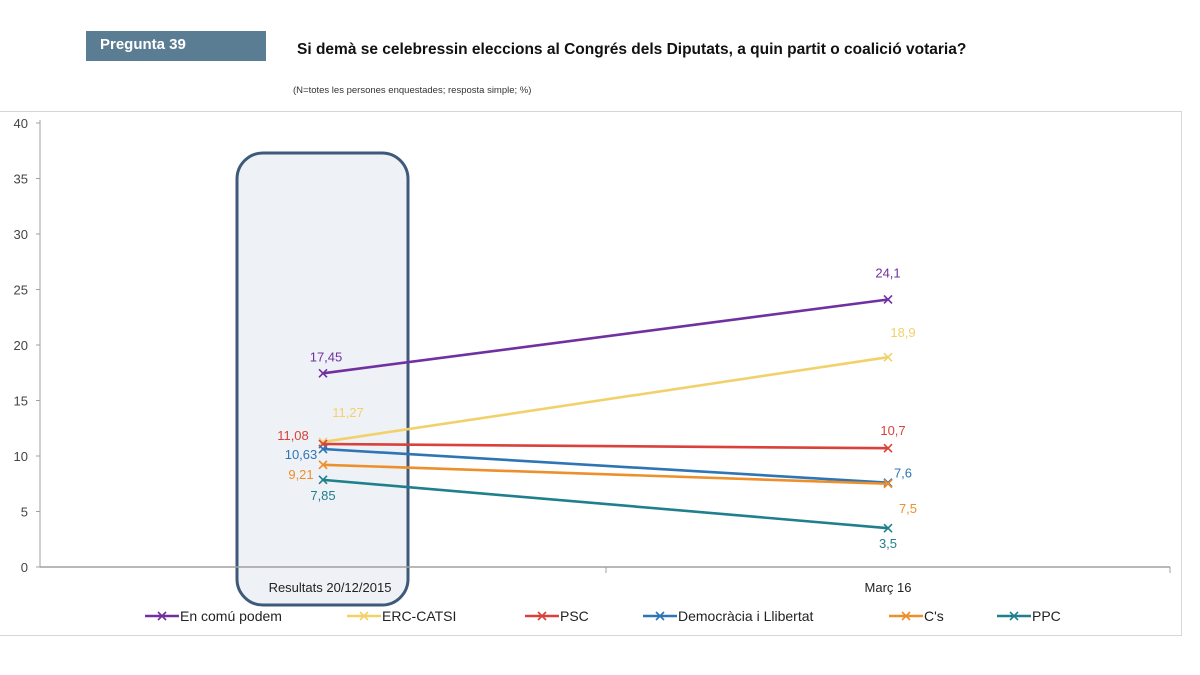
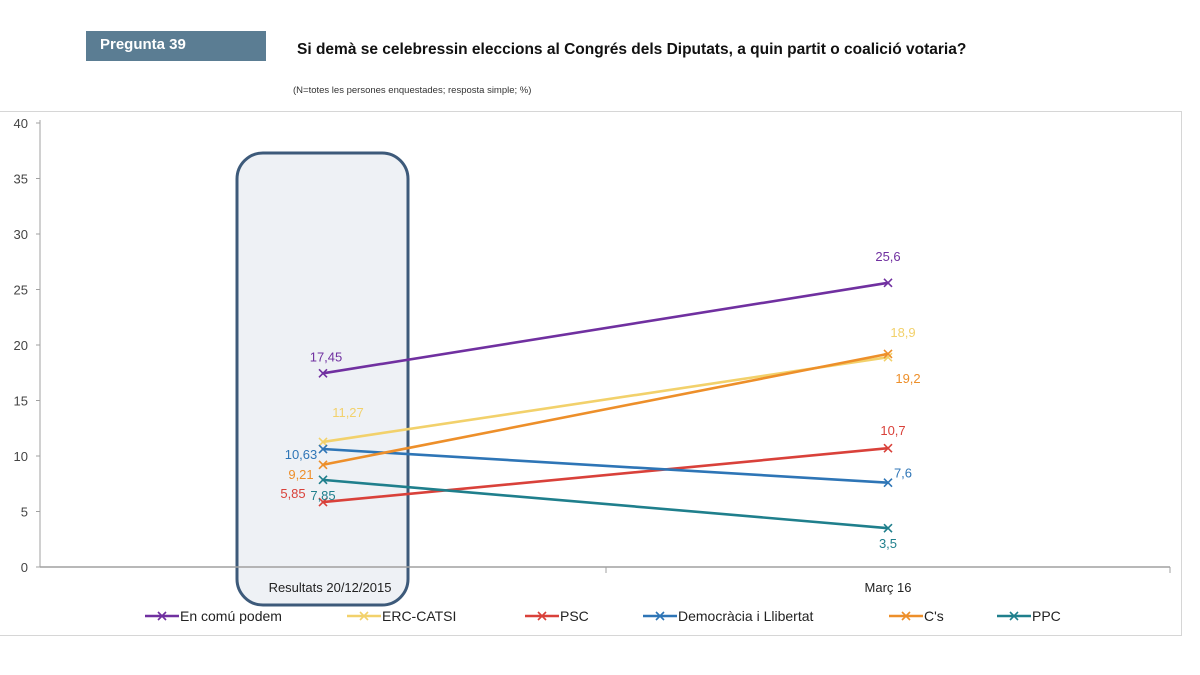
PSC/Resultats 20/12/2015: 11,08 -> 5,85
En comú podem/Març 16: 24,1 -> 25,6
C's/Març 16: 7,5 -> 19,2
